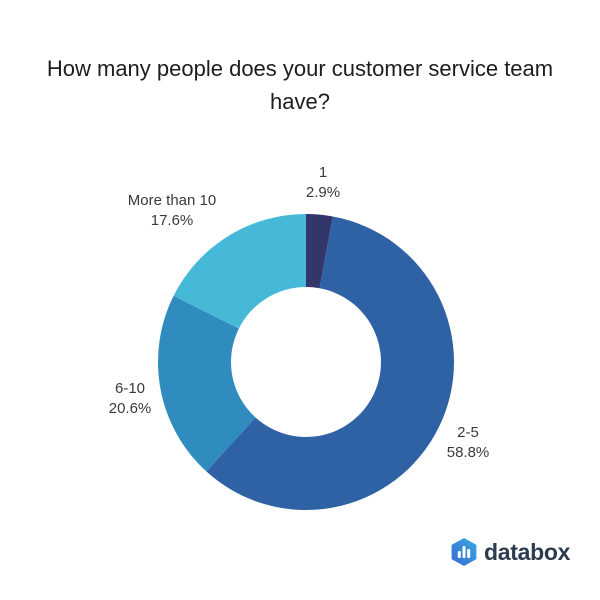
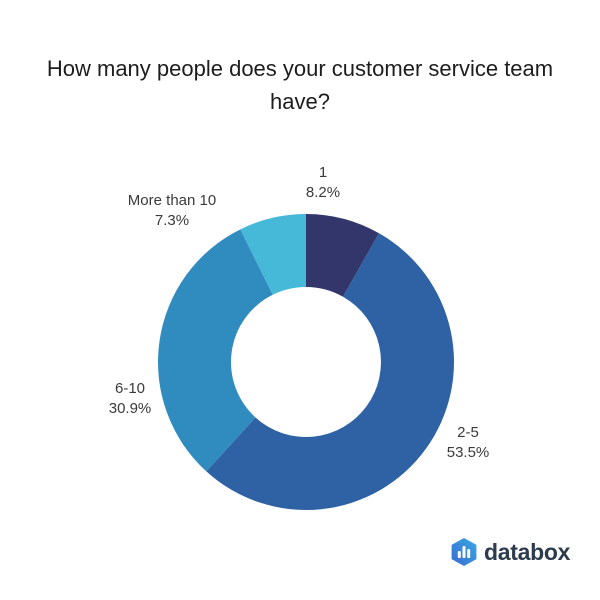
1: 2.9% -> 8.2%
2-5: 58.8% -> 53.5%
6-10: 20.6% -> 30.9%
More than 10: 17.6% -> 7.3%
